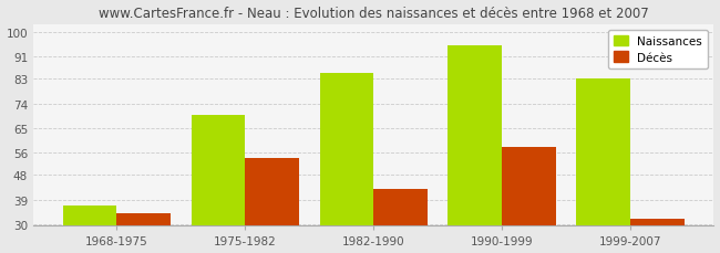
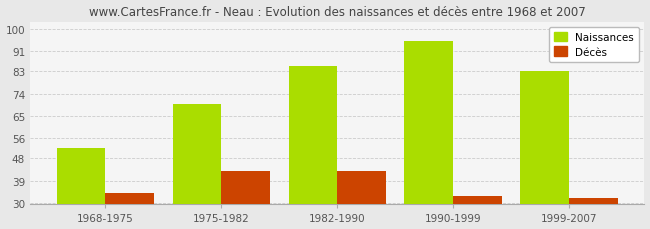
Naissances/1968-1975: 37 -> 52
Décès/1975-1982: 54 -> 43
Décès/1990-1999: 58 -> 33
